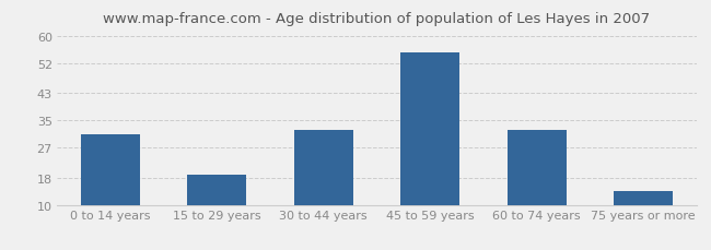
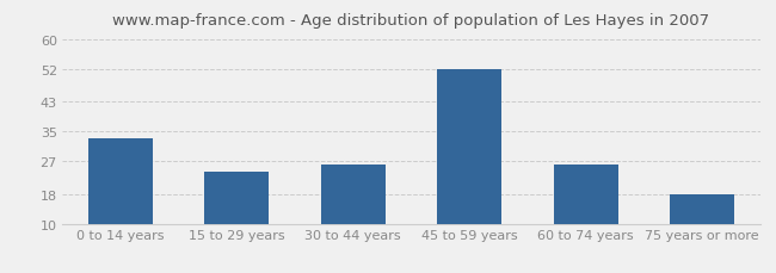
0 to 14 years: 31 -> 33
15 to 29 years: 19 -> 24
30 to 44 years: 32 -> 26
45 to 59 years: 55 -> 52
60 to 74 years: 32 -> 26
75 years or more: 14 -> 18
